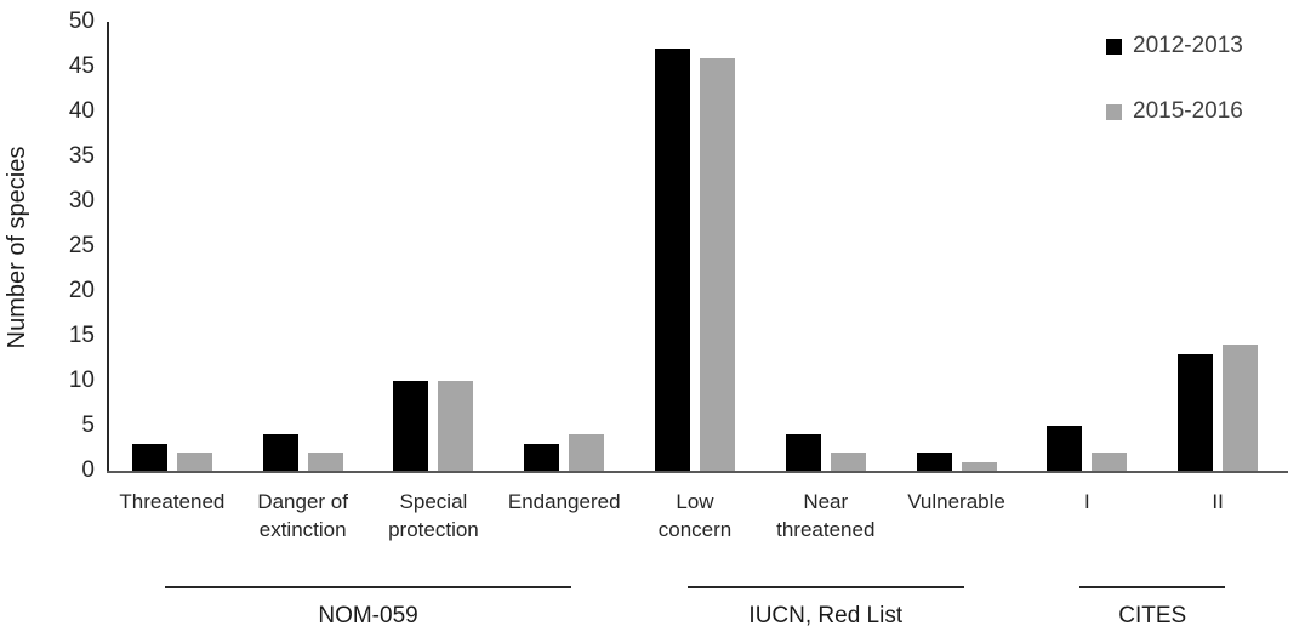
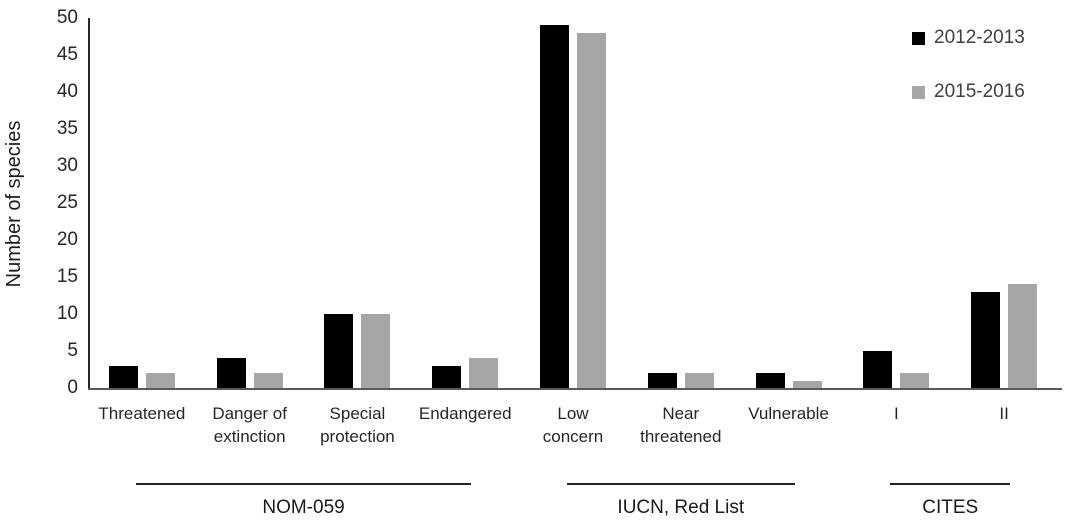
2012-2013/Low concern: 47 -> 49
2015-2016/Low concern: 46 -> 48
2012-2013/Near threatened: 4 -> 2
